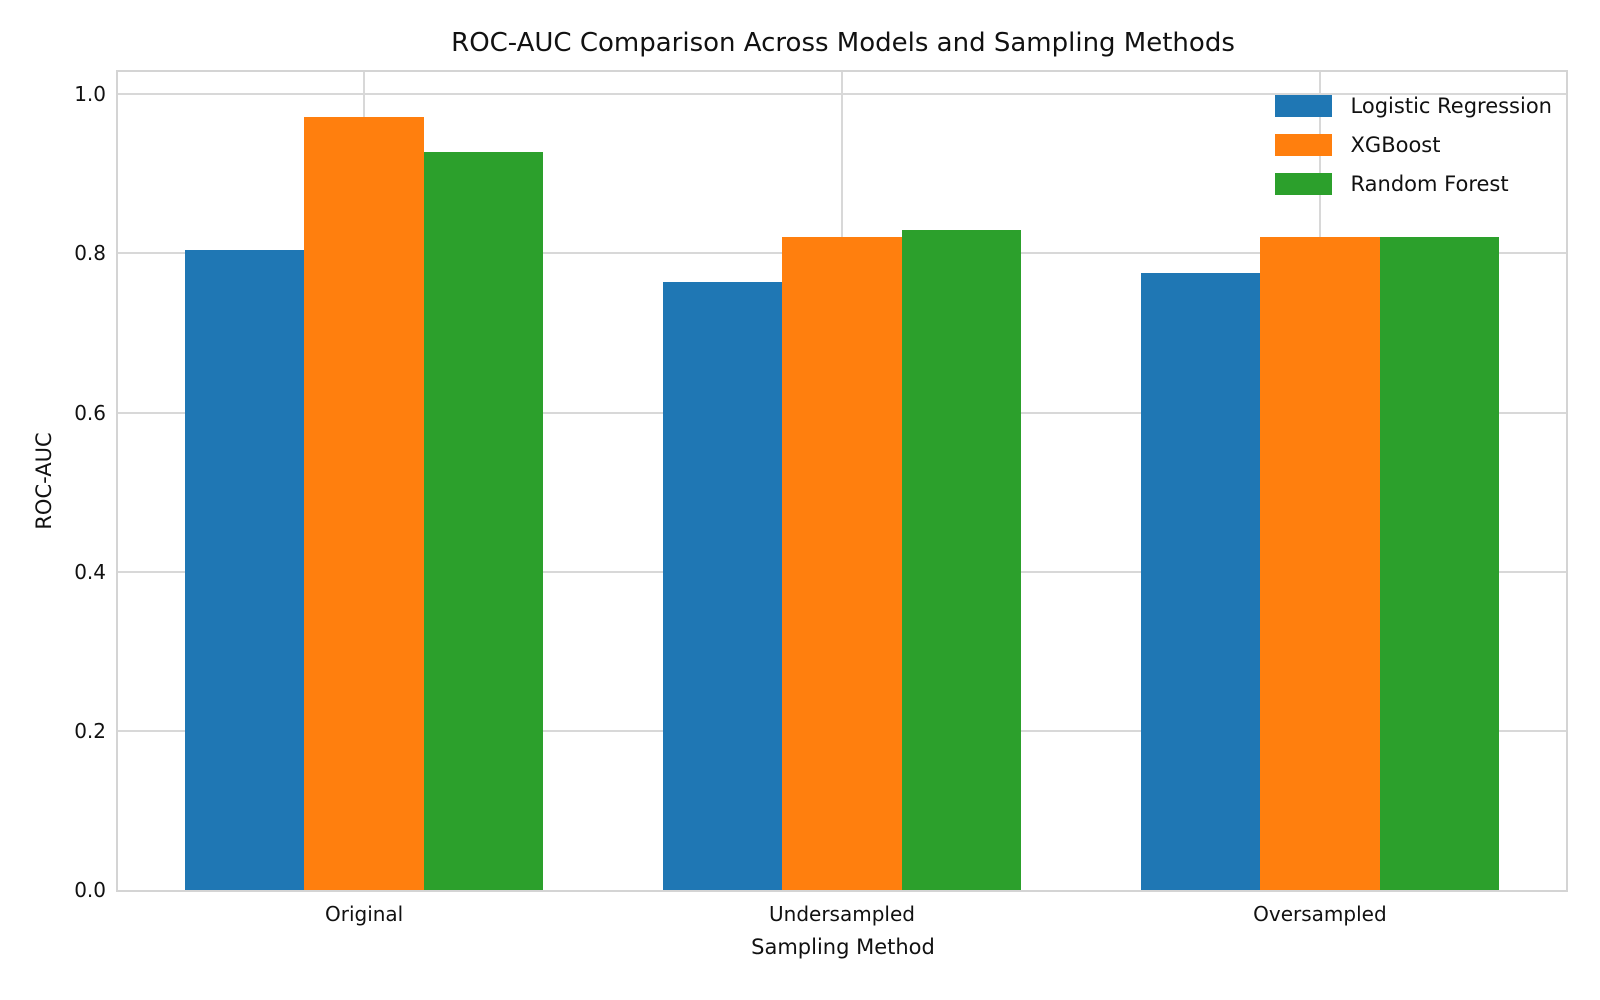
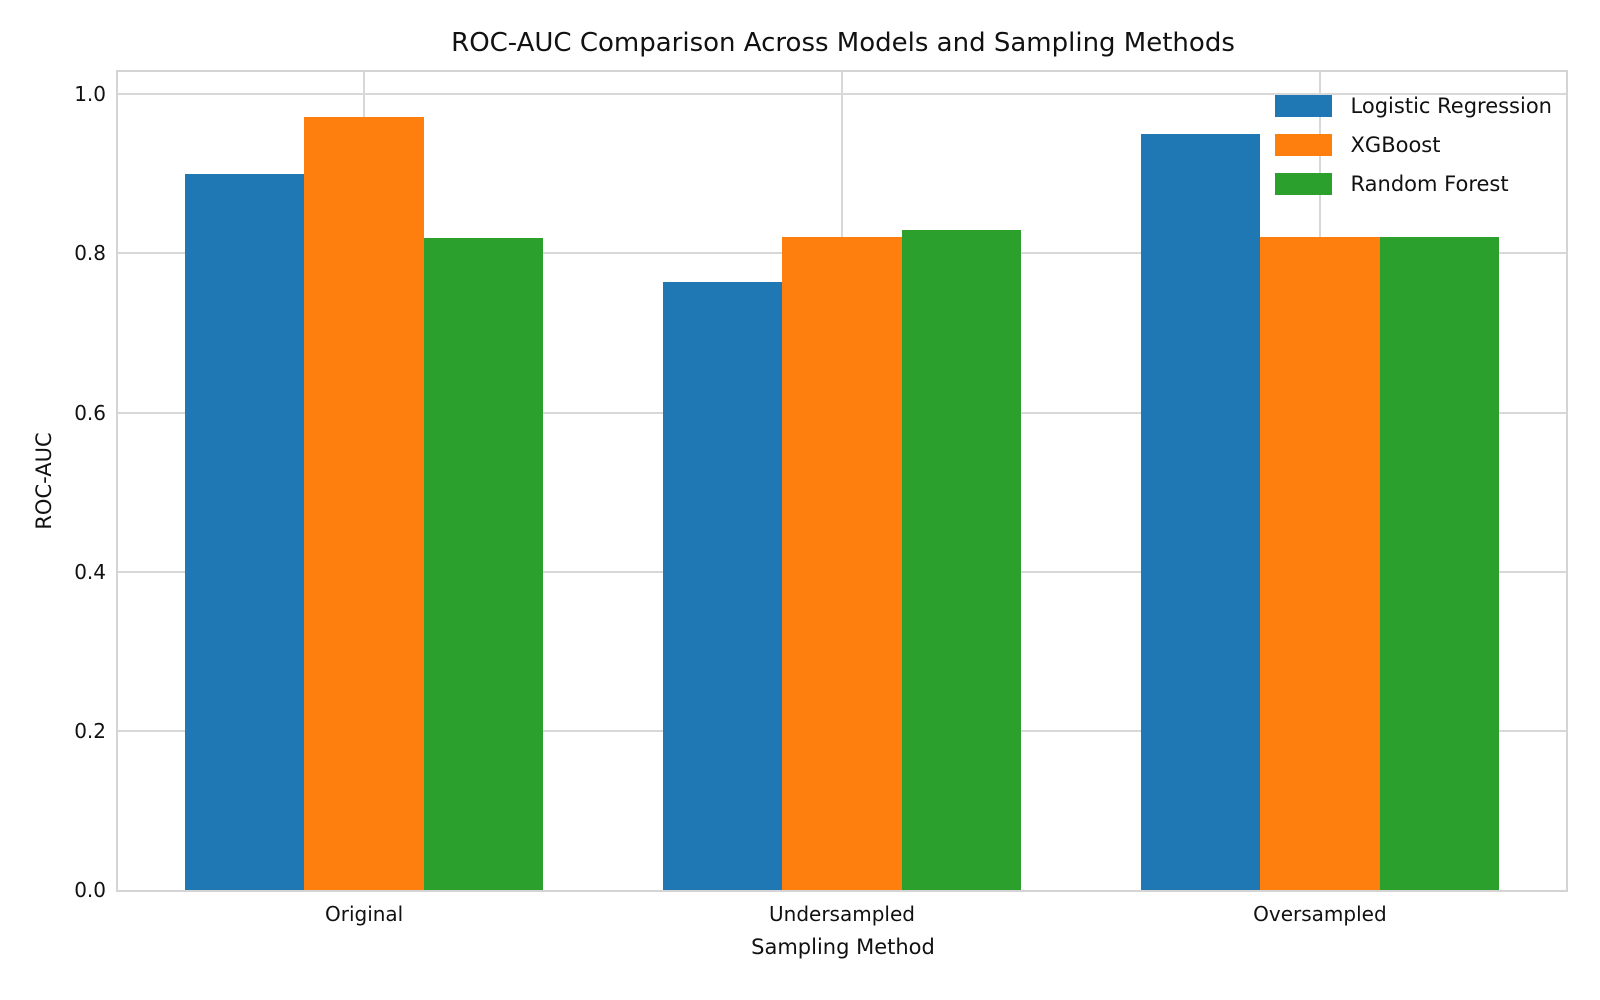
Logistic Regression/Original: 0.80 -> 0.90
Random Forest/Original: 0.93 -> 0.82
Logistic Regression/Oversampled: 0.78 -> 0.95
